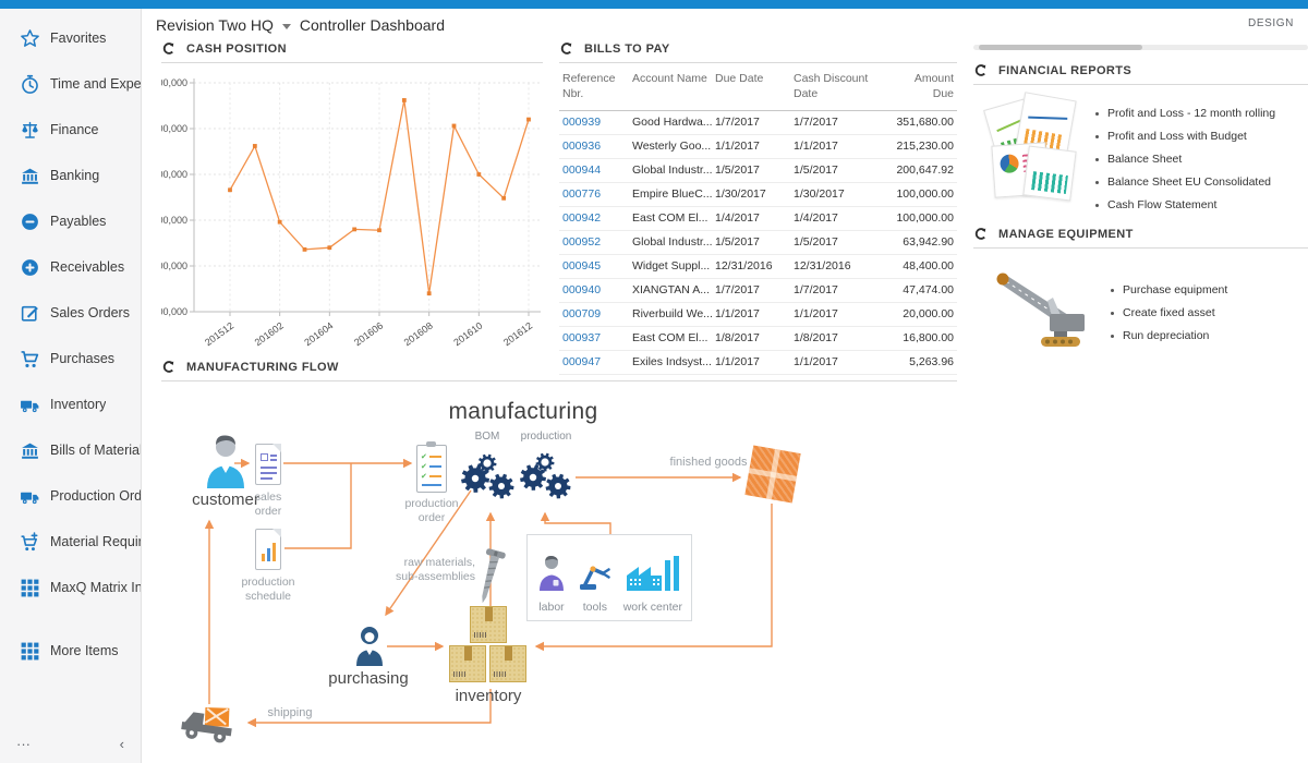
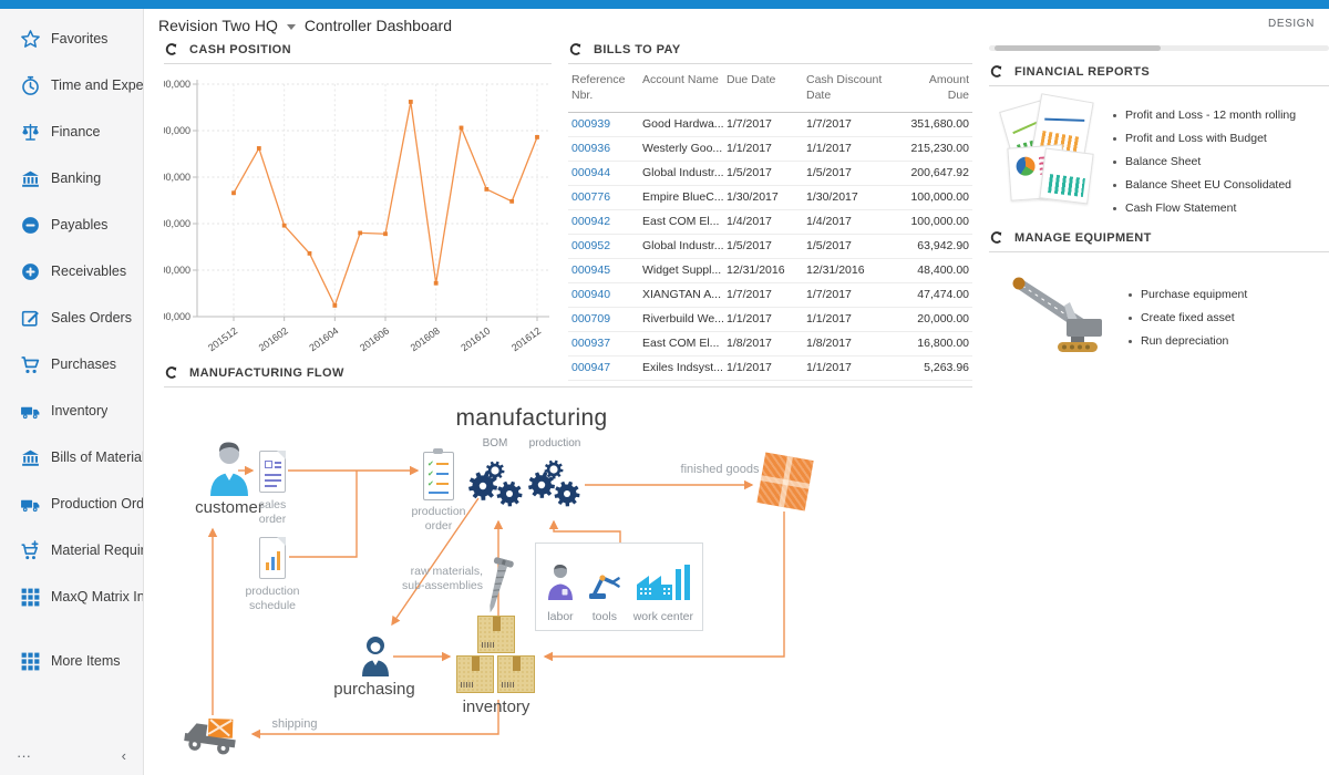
201604: 63200000 -> 62600000
201608: 62700000 -> 62900000
201610: 64000000 -> 63900000
201612: 64600000 -> 64400000
